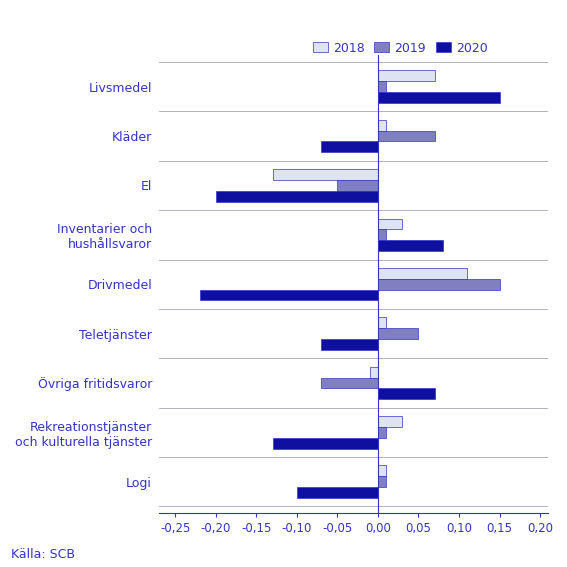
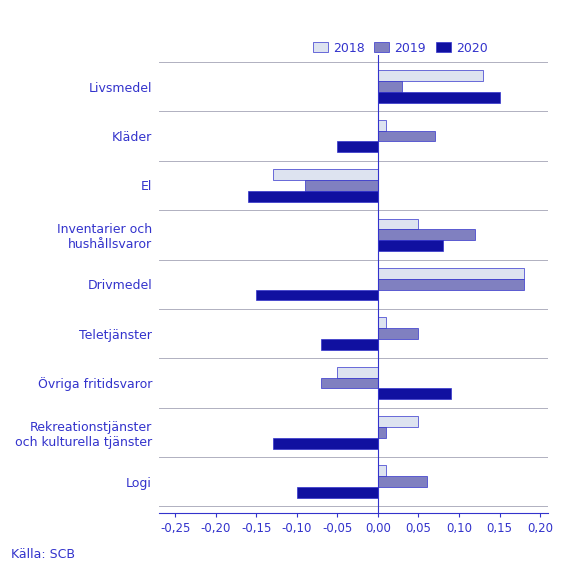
2018/Livsmedel: 0,07 -> 0,13
2019/Livsmedel: 0,01 -> 0,03
2020/Kläder: -0,07 -> -0,05
2019/El: -0,05 -> -0,09
2020/El: -0,20 -> -0,16
2018/Inventarier och hushållsvaror: 0,03 -> 0,05
2019/Inventarier och hushållsvaror: 0,01 -> 0,12
2018/Drivmedel: 0,11 -> 0,18
2019/Drivmedel: 0,15 -> 0,18
2020/Drivmedel: -0,22 -> -0,15
2018/Övriga fritidsvaror: -0,01 -> -0,05
2020/Övriga fritidsvaror: 0,07 -> 0,09
2018/Rekreationstjänster och kulturella tjänster: 0,03 -> 0,05
2019/Logi: 0,01 -> 0,06
